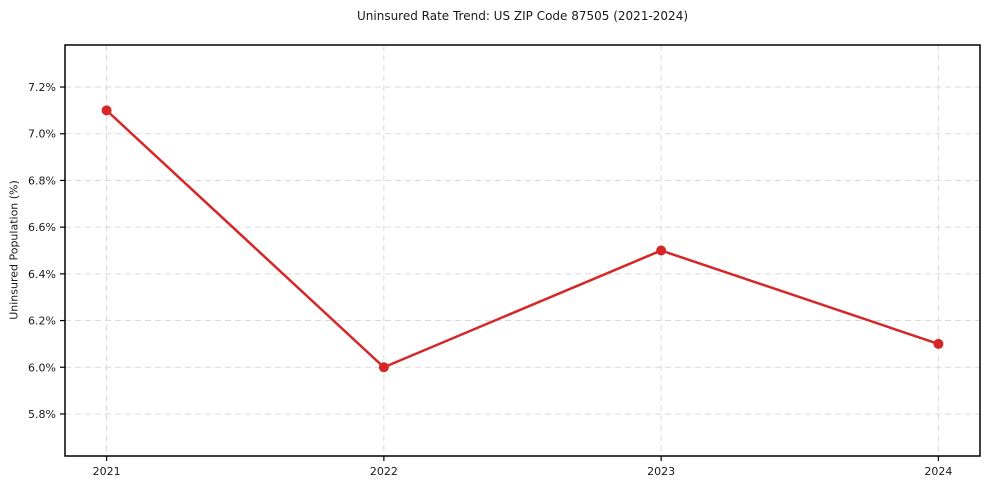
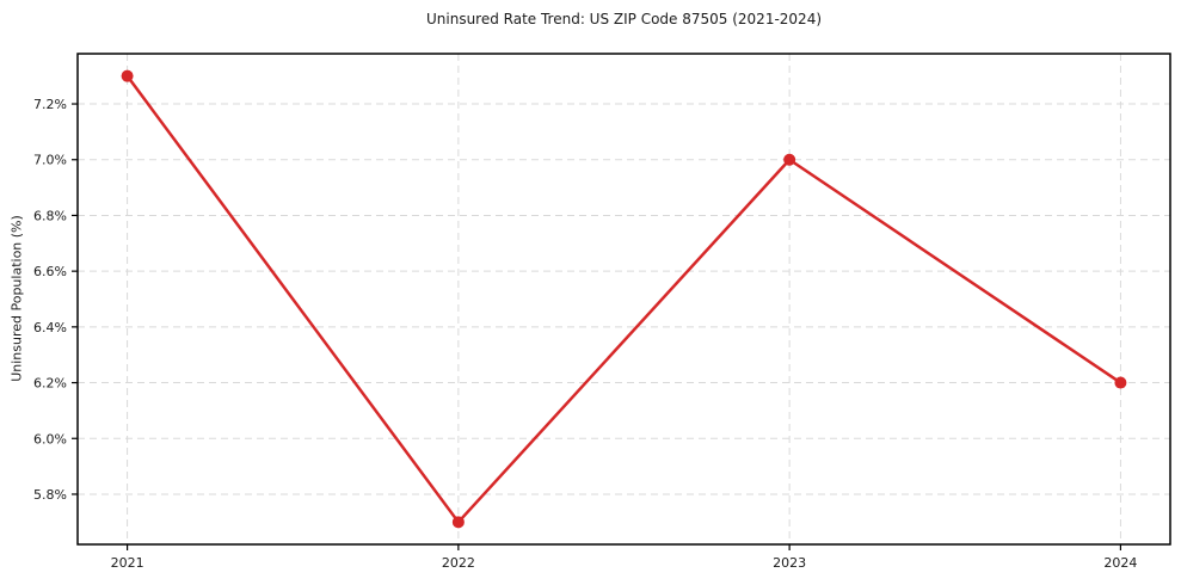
2021: 7.1% -> 7.3%
2022: 6.0% -> 5.7%
2023: 6.5% -> 7.0%
2024: 6.1% -> 6.2%
